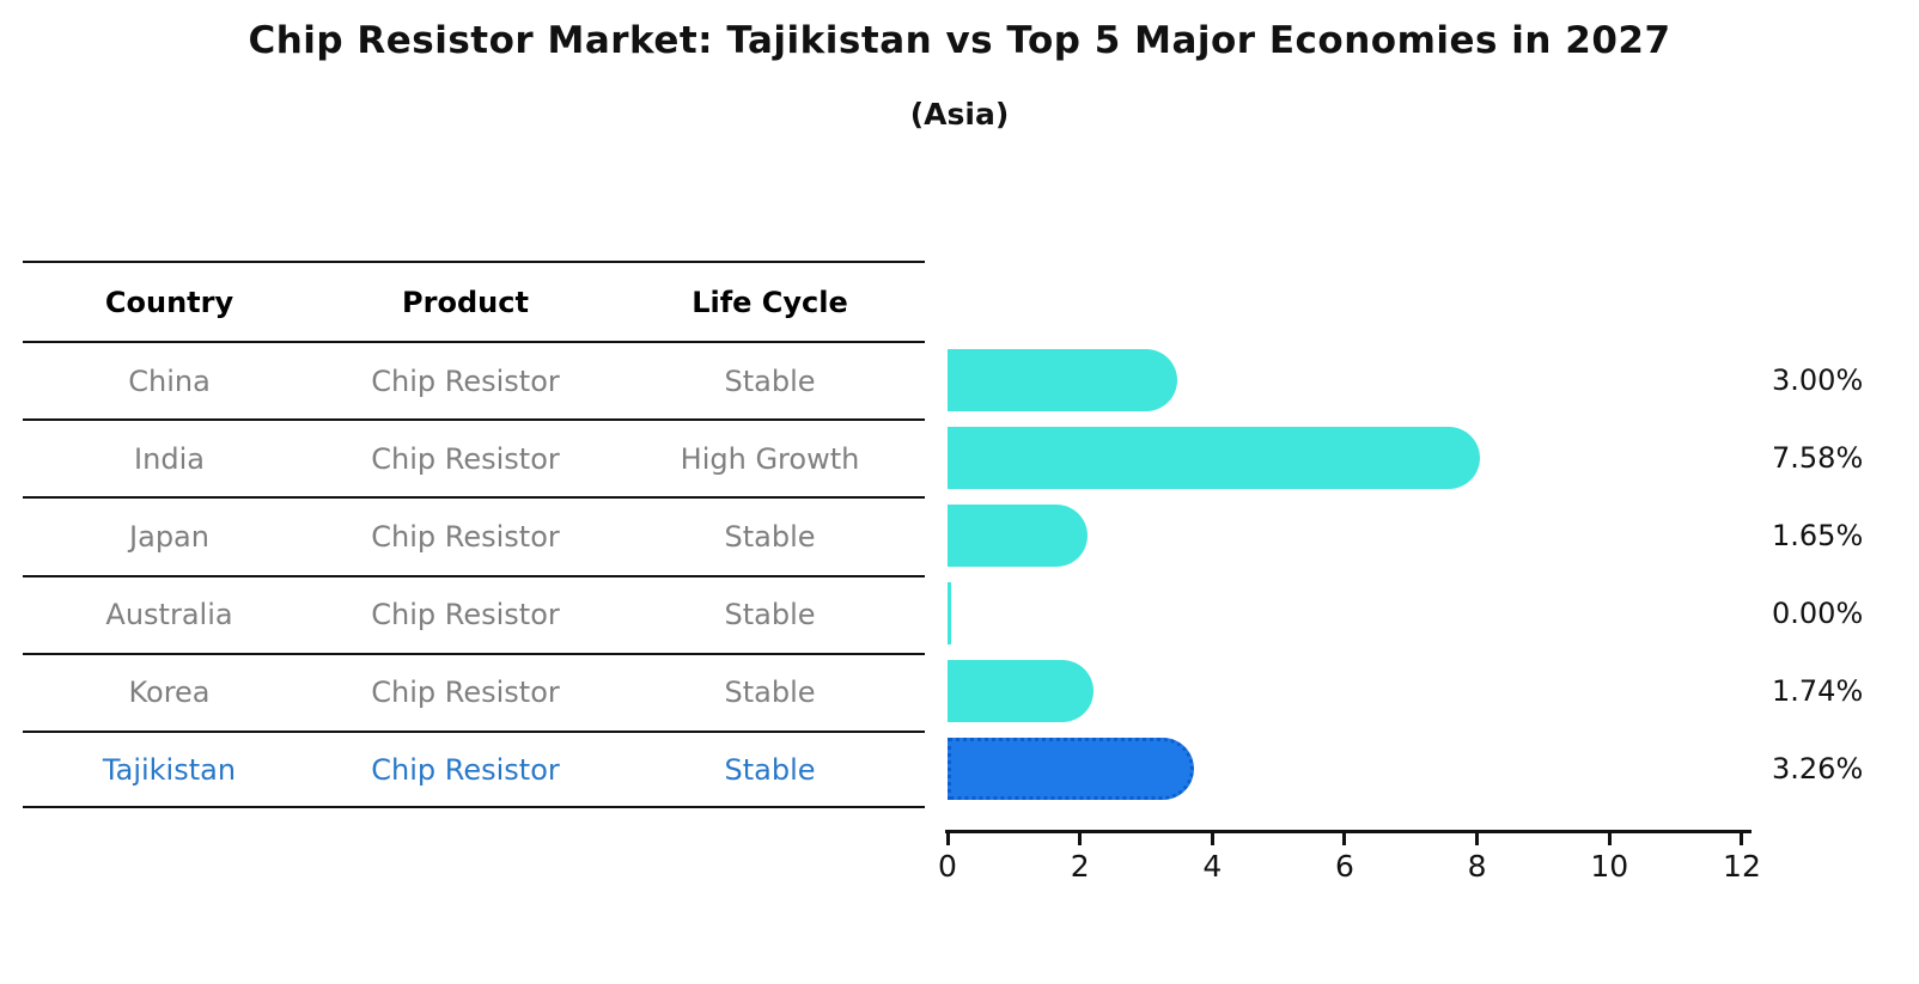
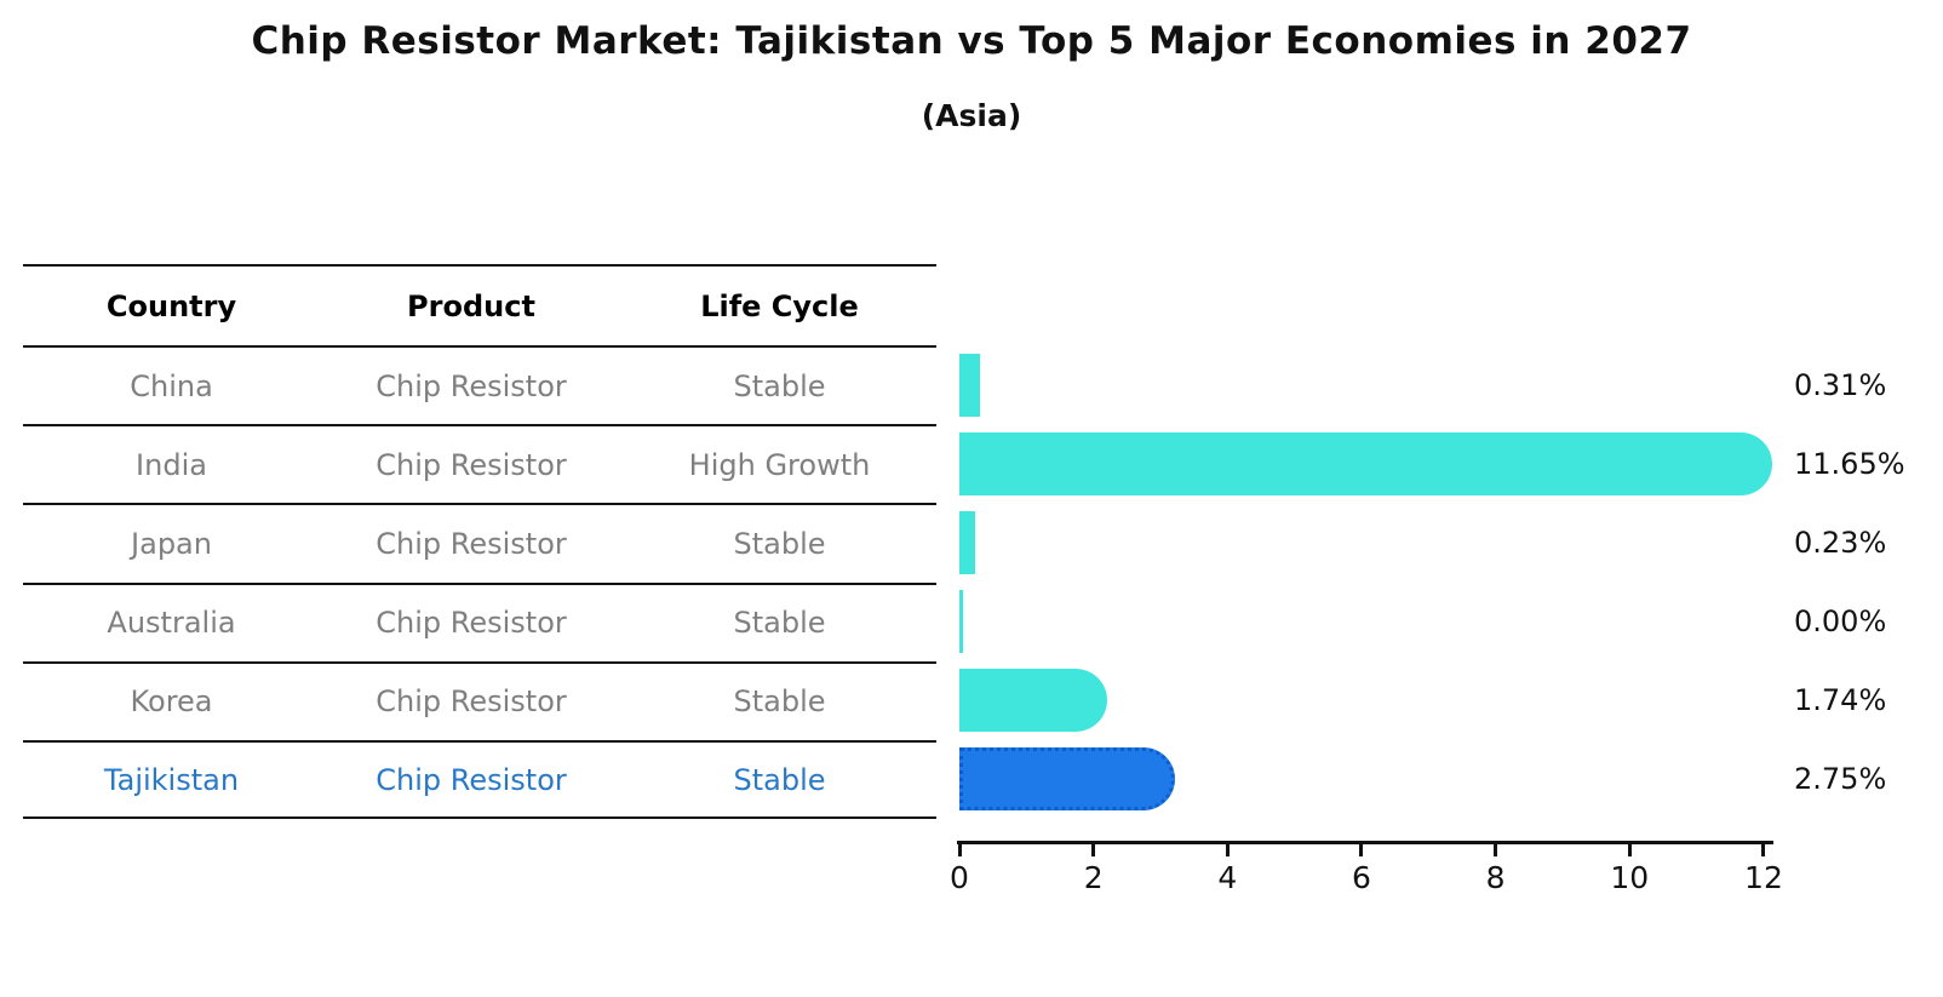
China: 3.00% -> 0.31%
India: 7.58% -> 11.65%
Japan: 1.65% -> 0.23%
Tajikistan: 3.26% -> 2.75%
